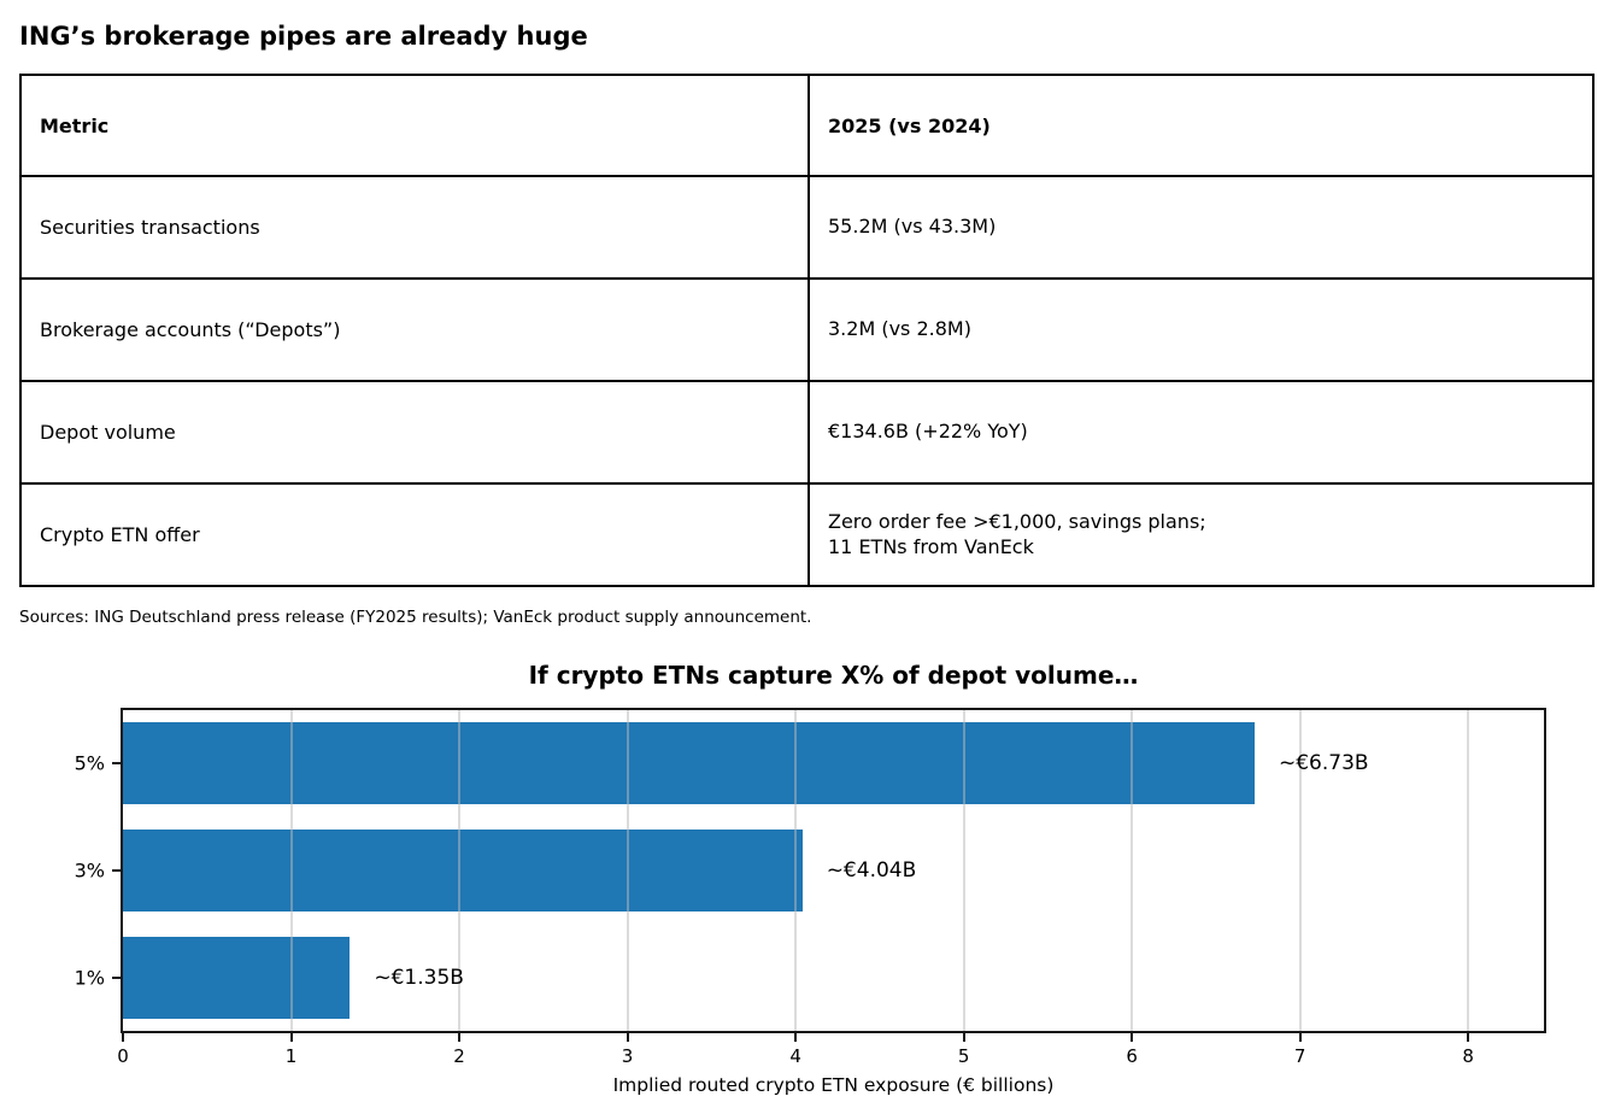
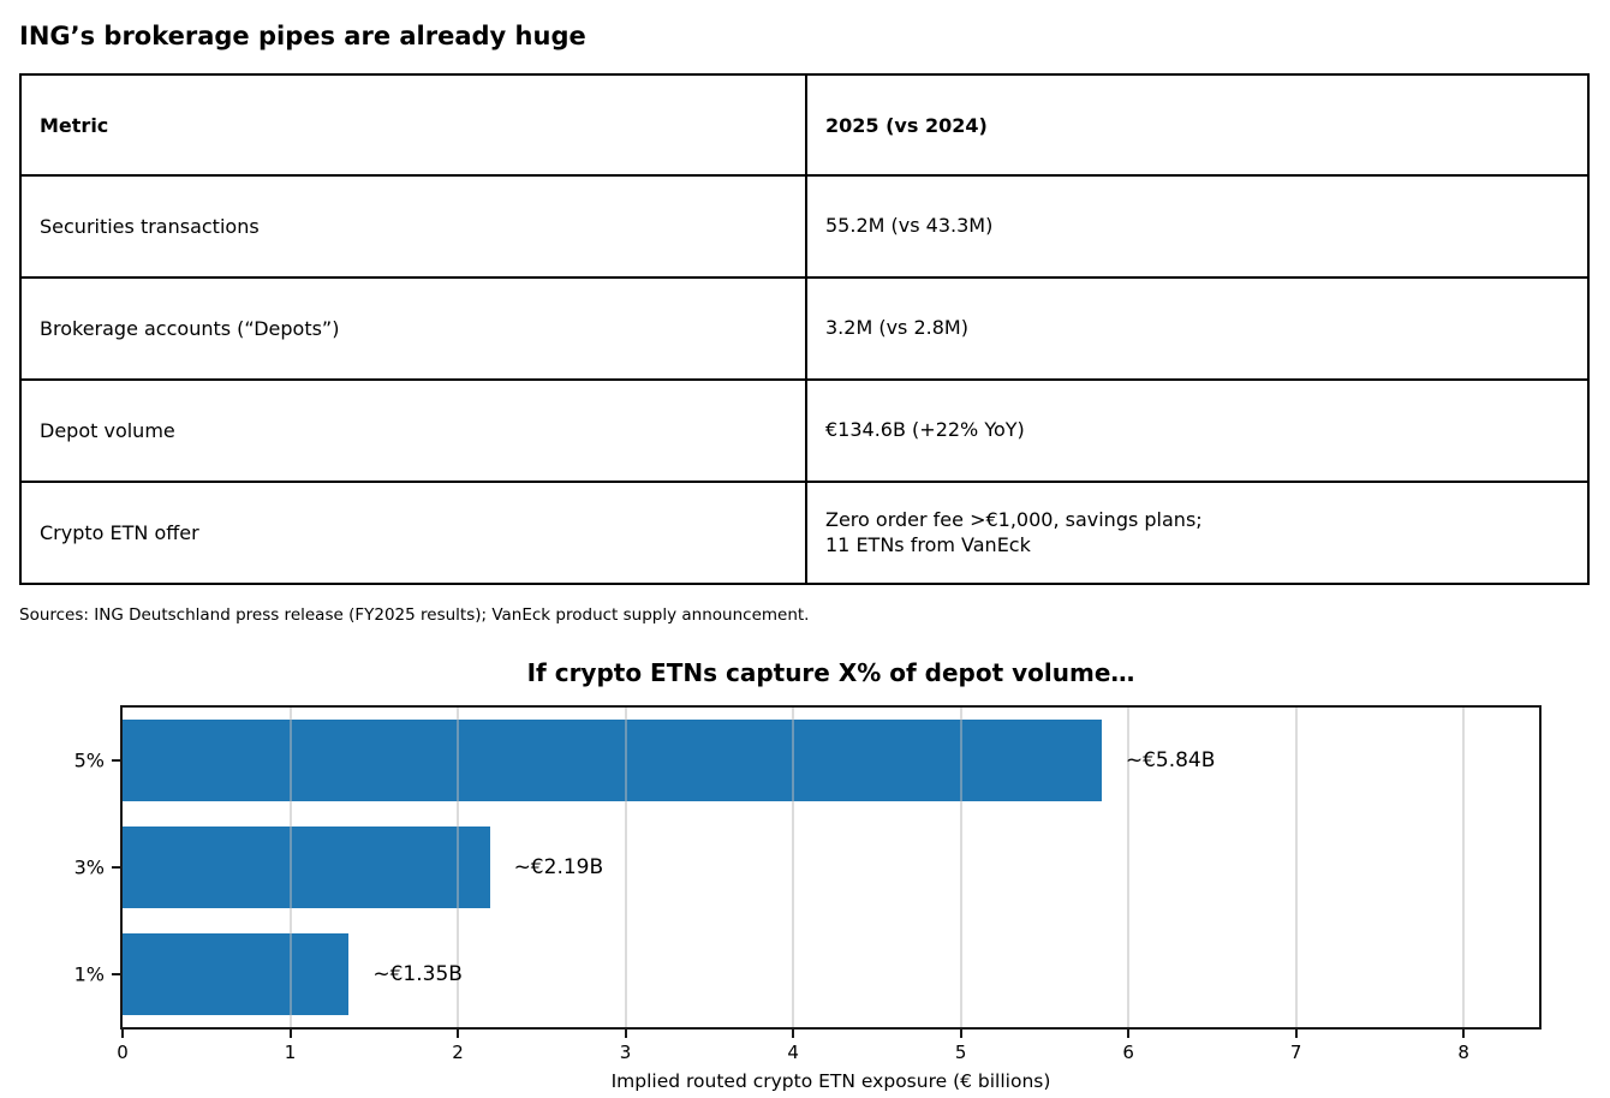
5%: 6.73 -> 5.84
3%: 4.04 -> 2.19
